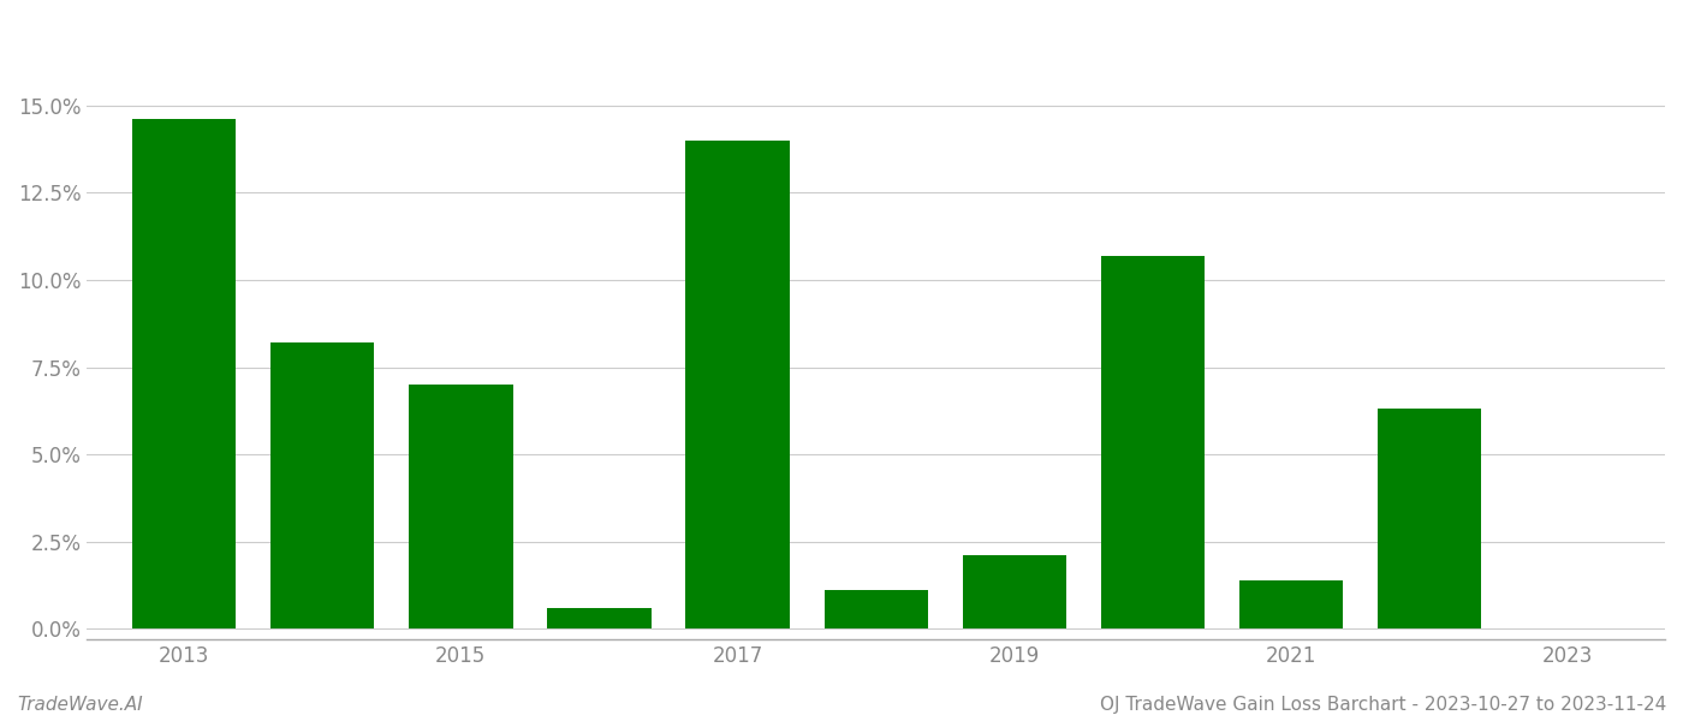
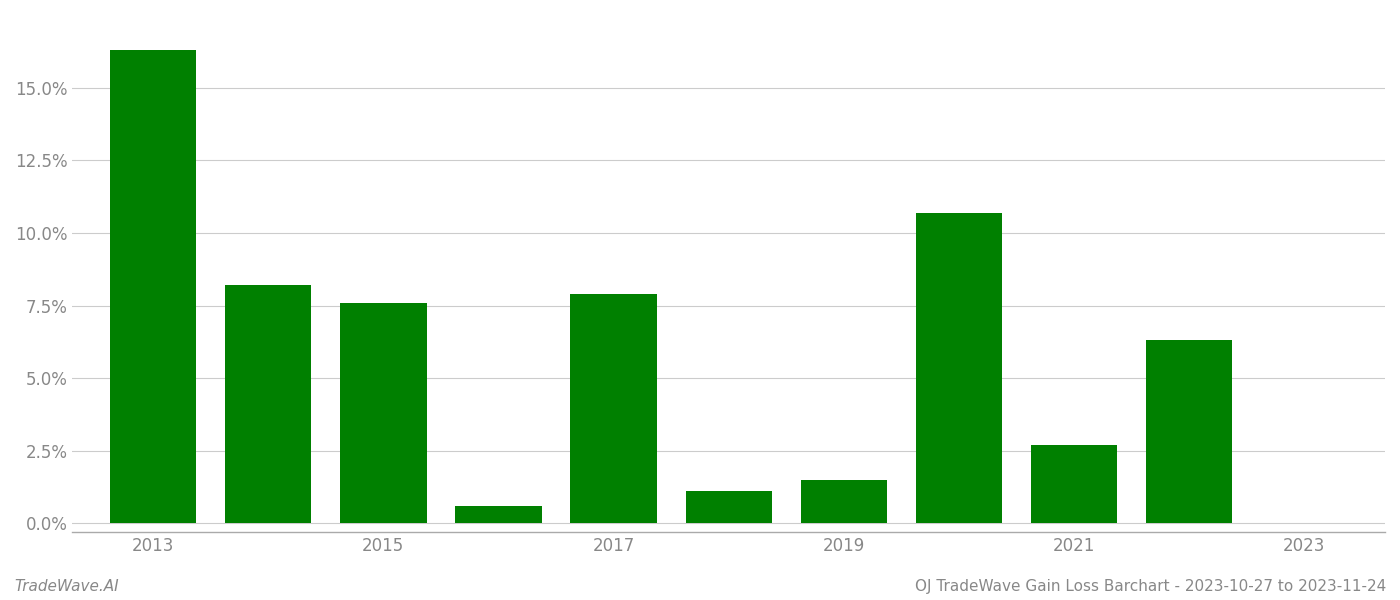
2013: 14.6% -> 16.3%
2015: 7.0% -> 7.6%
2017: 14.0% -> 7.9%
2019: 2.1% -> 1.5%
2021: 1.4% -> 2.7%
